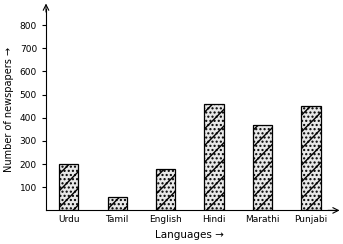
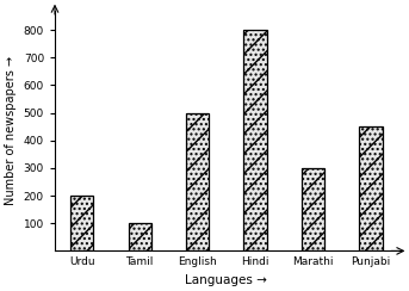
Tamil: 60 -> 100
English: 180 -> 500
Hindi: 460 -> 800
Marathi: 370 -> 300
